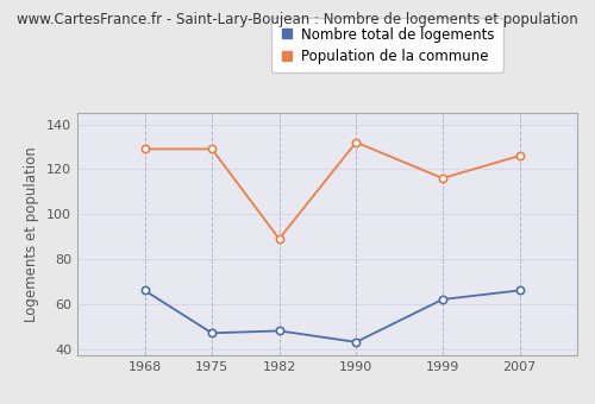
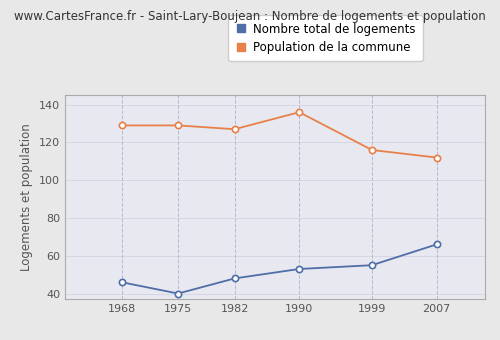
Nombre total de logements/1968: 66 -> 46
Nombre total de logements/1975: 47 -> 40
Population de la commune/1982: 89 -> 127
Nombre total de logements/1990: 43 -> 53
Population de la commune/1990: 132 -> 136
Nombre total de logements/1999: 62 -> 55
Population de la commune/2007: 126 -> 112
